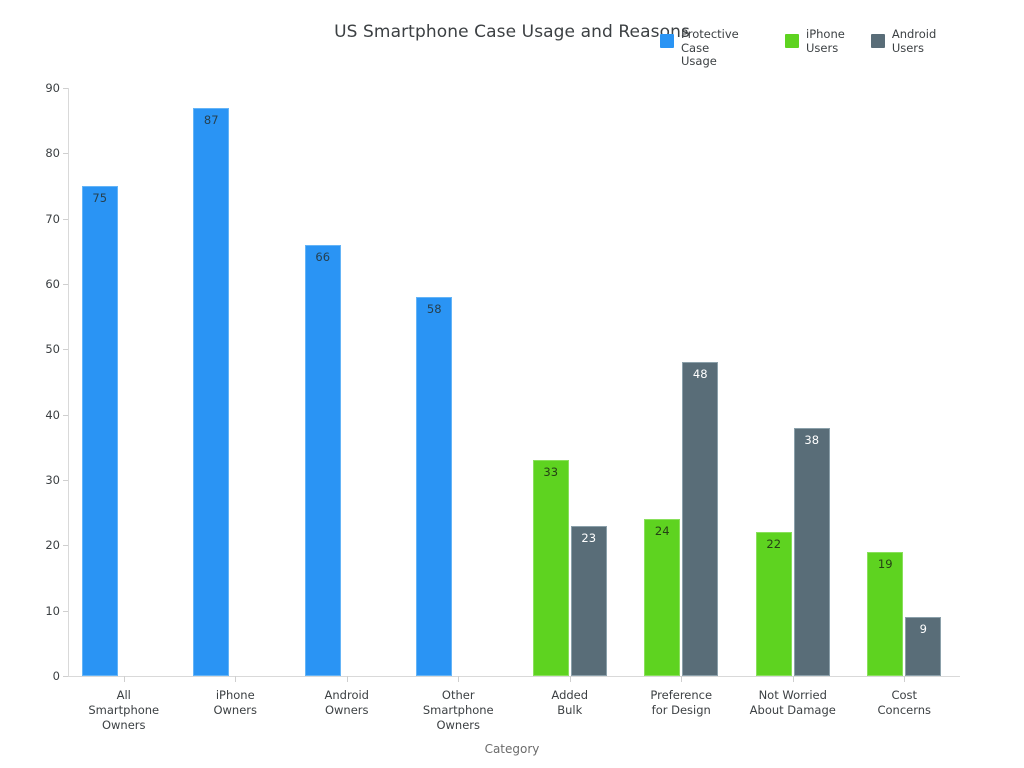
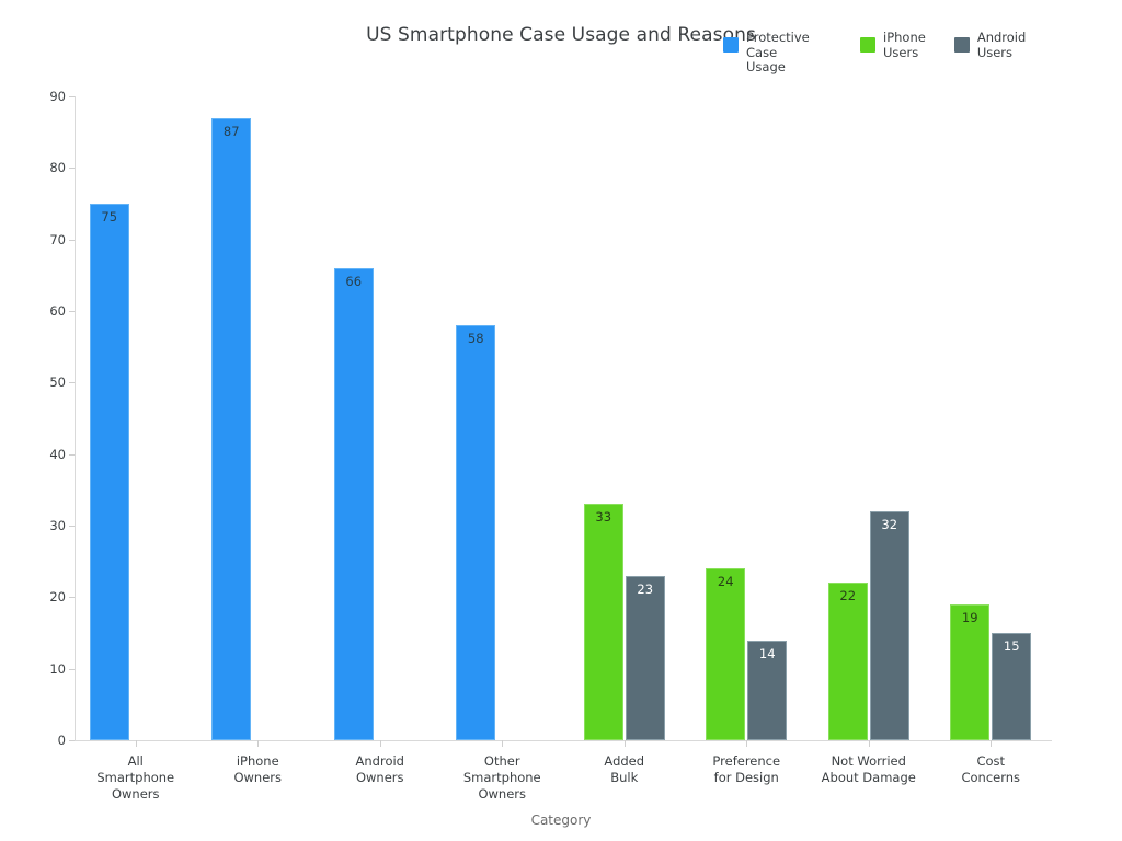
Android Users/Preference for Design: 48 -> 14
Android Users/Not Worried About Damage: 38 -> 32
Android Users/Cost Concerns: 9 -> 15
